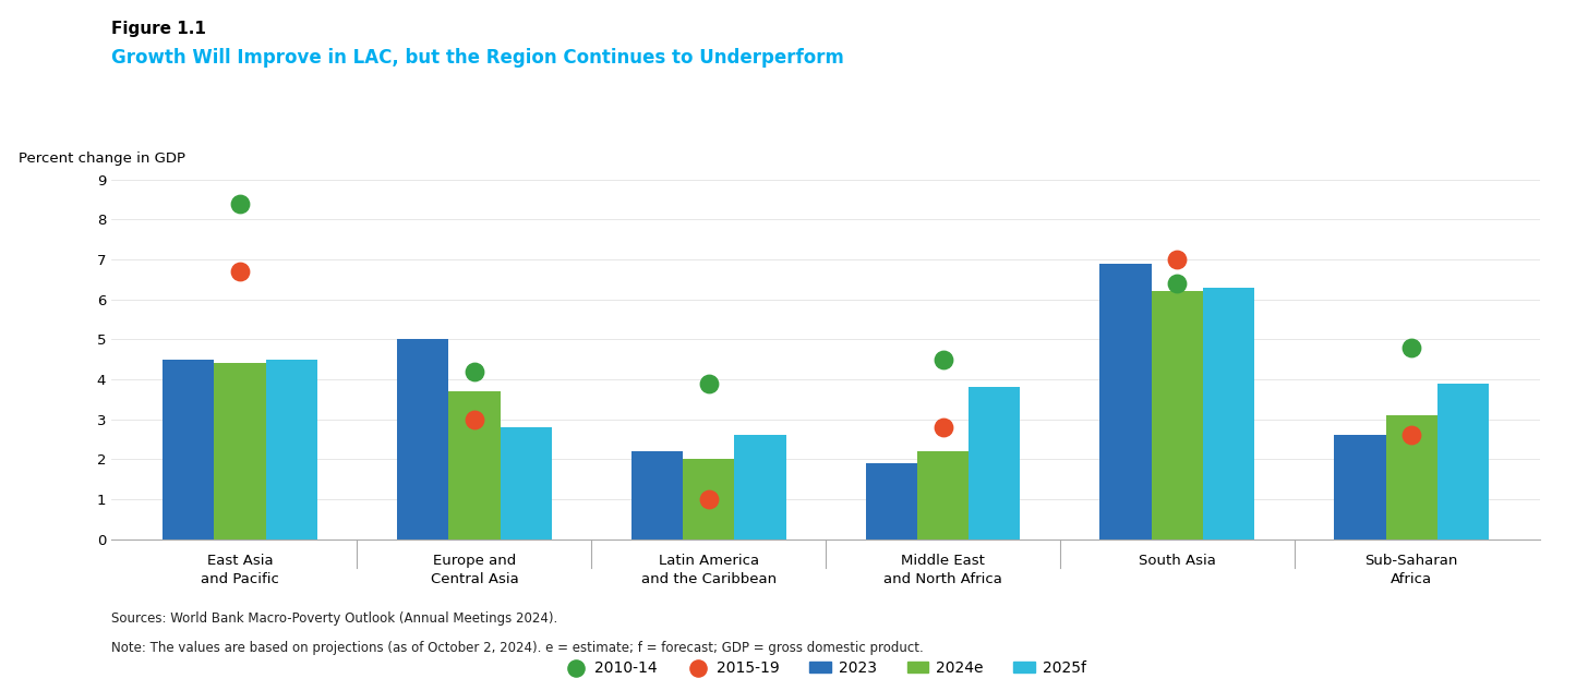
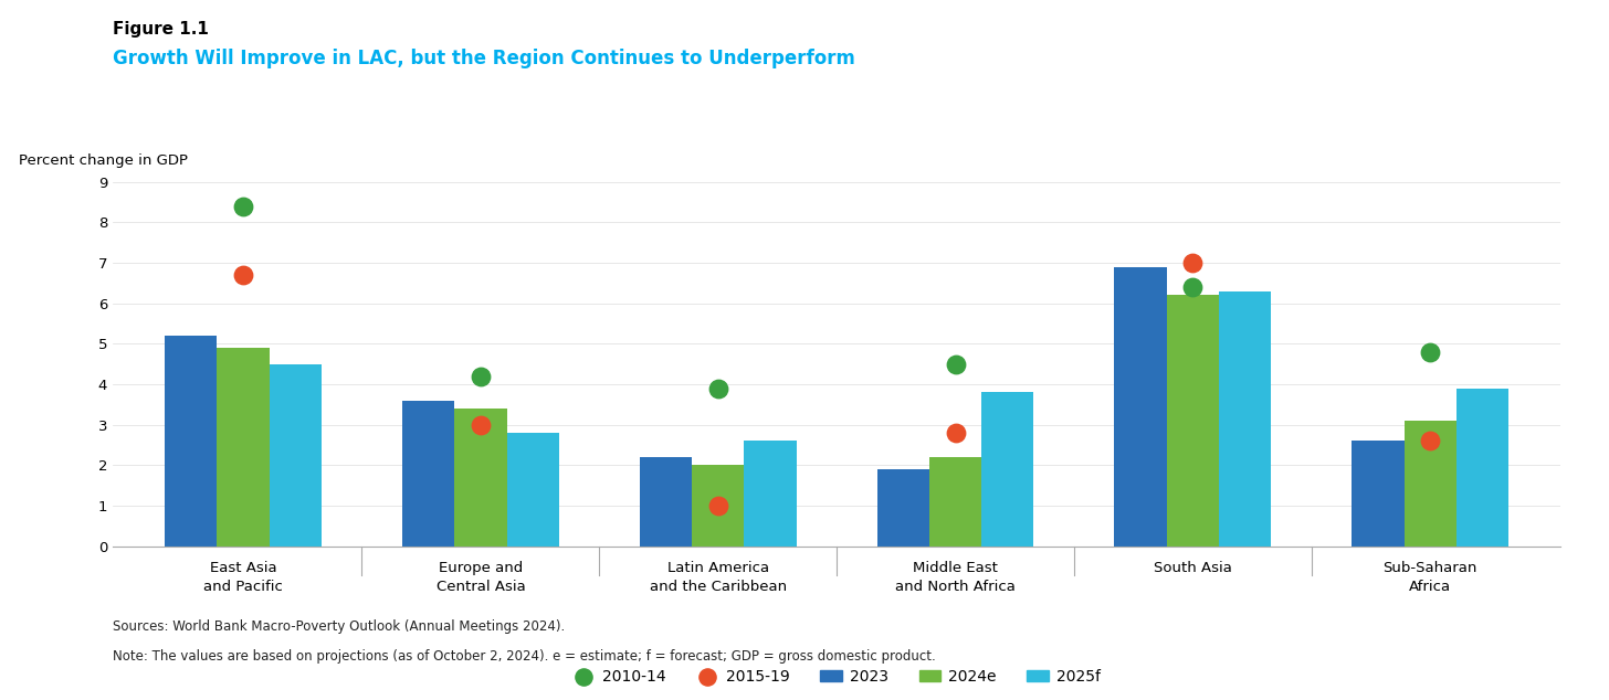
2023/East Asia and Pacific: 4.5 -> 5.2
2024e/East Asia and Pacific: 4.4 -> 4.9
2023/Europe and Central Asia: 5.0 -> 3.6
2024e/Europe and Central Asia: 3.7 -> 3.4
